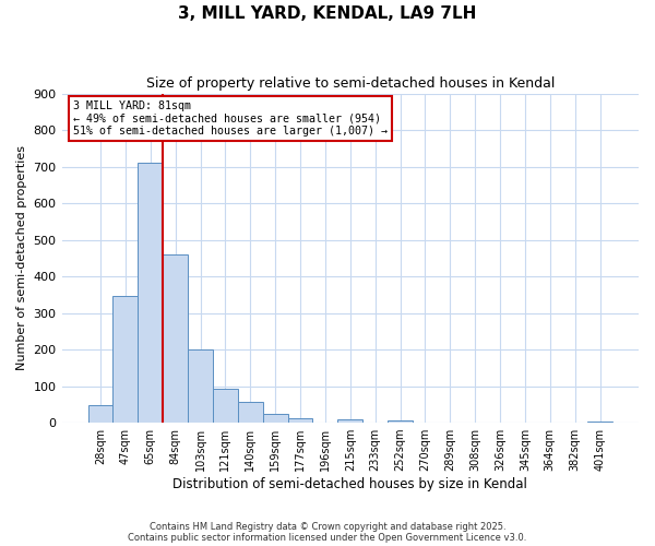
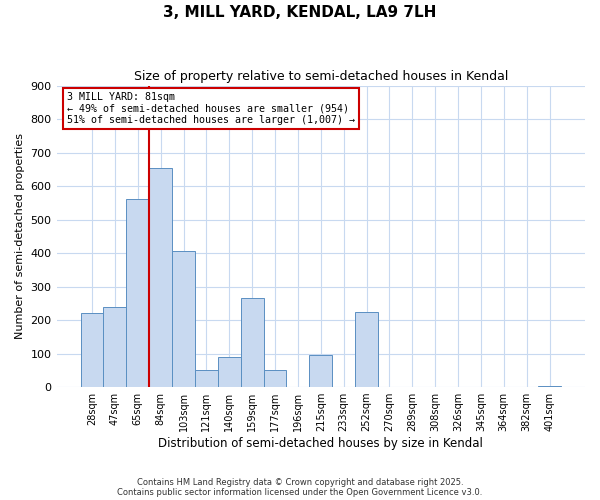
28sqm: 48 -> 220
47sqm: 345 -> 240
65sqm: 710 -> 560
84sqm: 460 -> 655
103sqm: 200 -> 405
121sqm: 92 -> 50
140sqm: 57 -> 90
159sqm: 25 -> 265
177sqm: 12 -> 50
215sqm: 8 -> 95
252sqm: 5 -> 225
